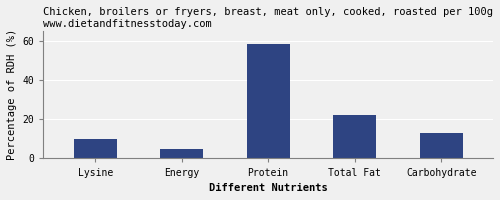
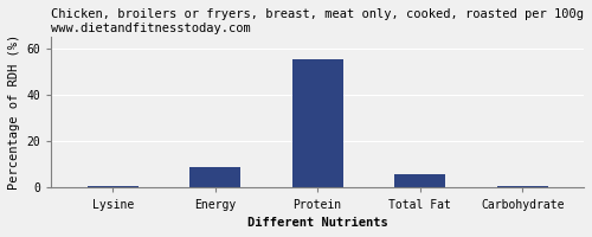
Lysine: 10 -> 0
Energy: 5 -> 9
Protein: 58 -> 55
Total Fat: 22 -> 6
Carbohydrate: 13 -> 0
